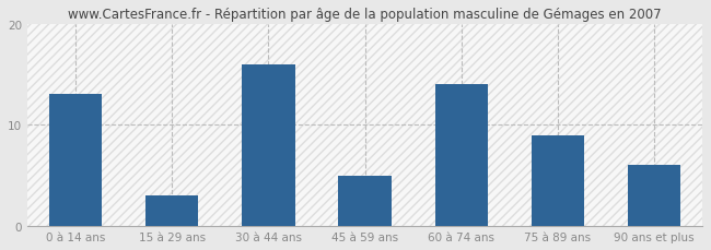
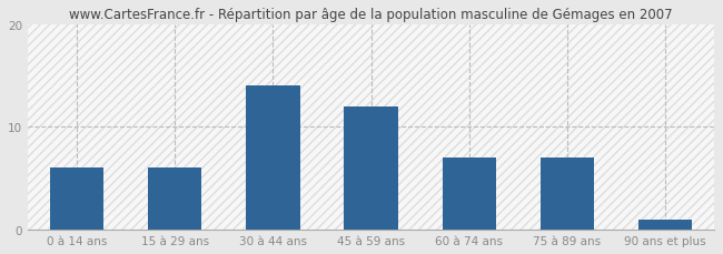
0 à 14 ans: 13 -> 6
15 à 29 ans: 3 -> 6
30 à 44 ans: 16 -> 14
45 à 59 ans: 5 -> 12
60 à 74 ans: 14 -> 7
75 à 89 ans: 9 -> 7
90 ans et plus: 6 -> 1
